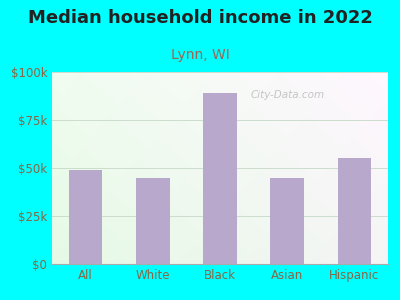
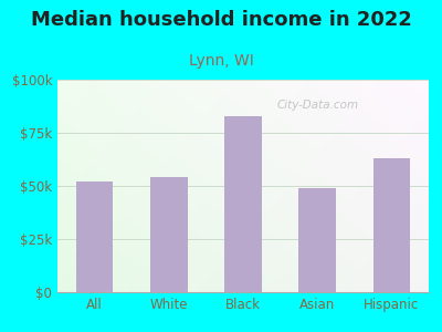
All: $49k -> $52k
White: $45k -> $54k
Black: $89k -> $83k
Asian: $45k -> $49k
Hispanic: $55k -> $63k
